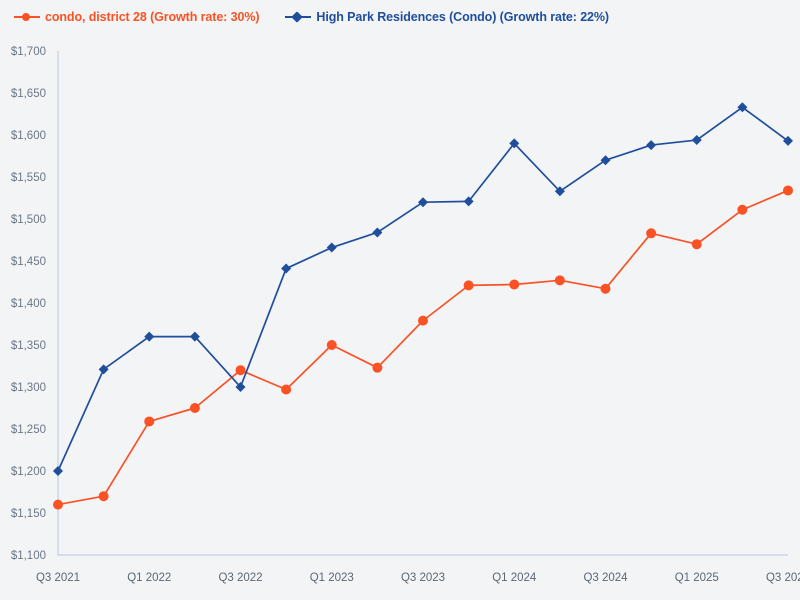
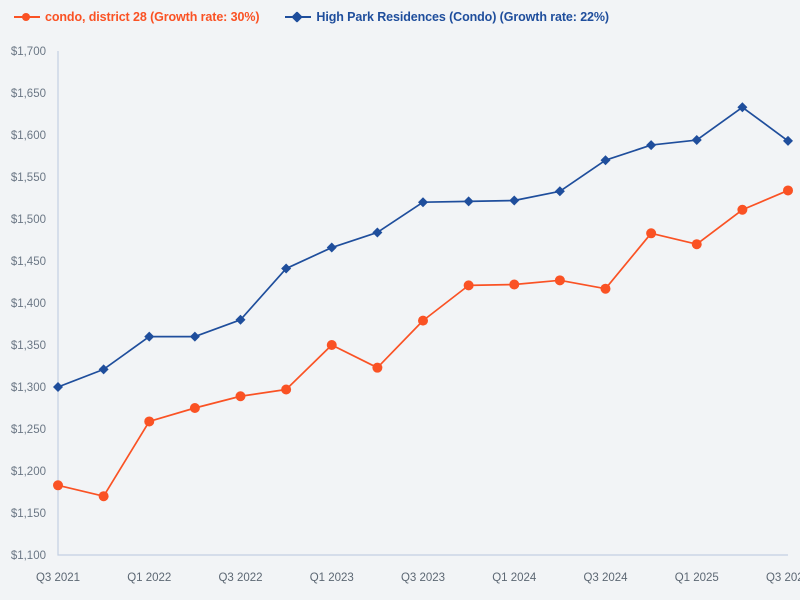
condo, district 28 (Growth rate: 30%)/Q3 2021: $1160 -> $1180
High Park Residences (Condo) (Growth rate: 22%)/Q3 2021: $1200 -> $1300
condo, district 28 (Growth rate: 30%)/Q3 2022: $1320 -> $1290
High Park Residences (Condo) (Growth rate: 22%)/Q3 2022: $1300 -> $1380
High Park Residences (Condo) (Growth rate: 22%)/Q1 2024: $1590 -> $1520
